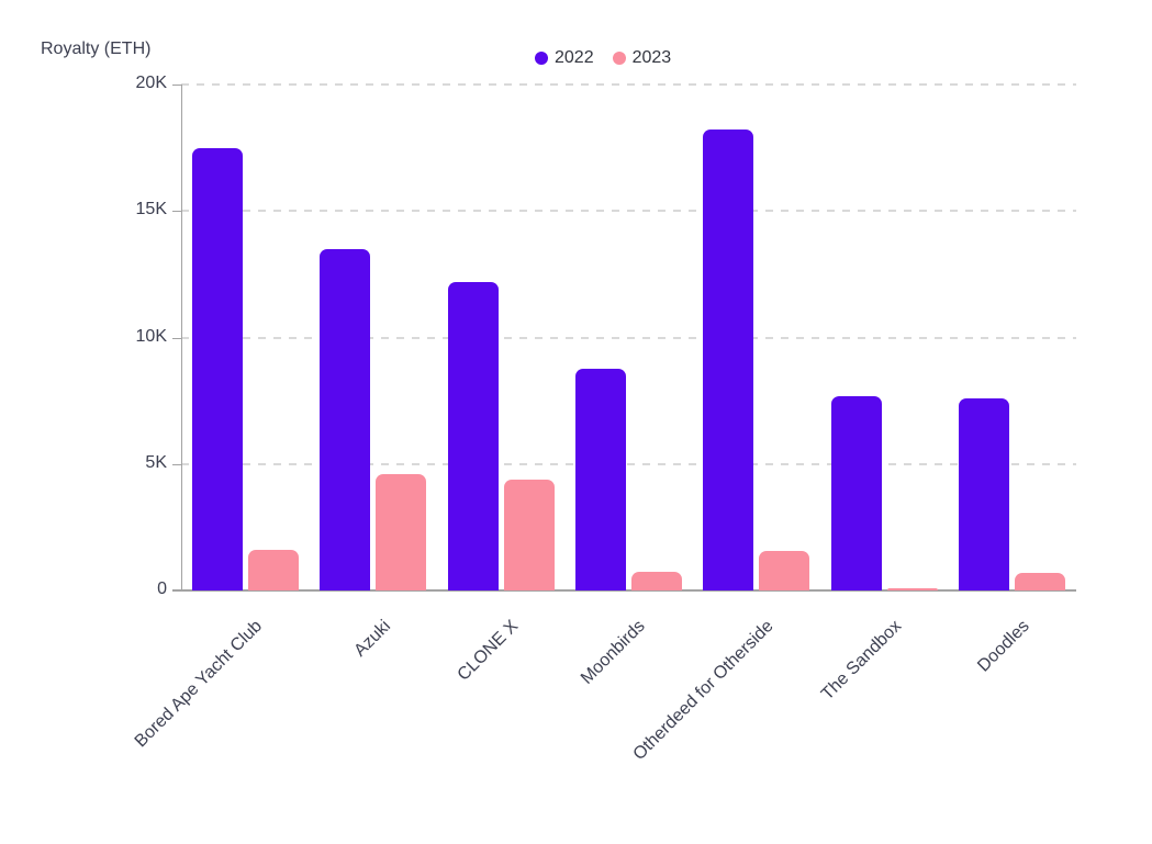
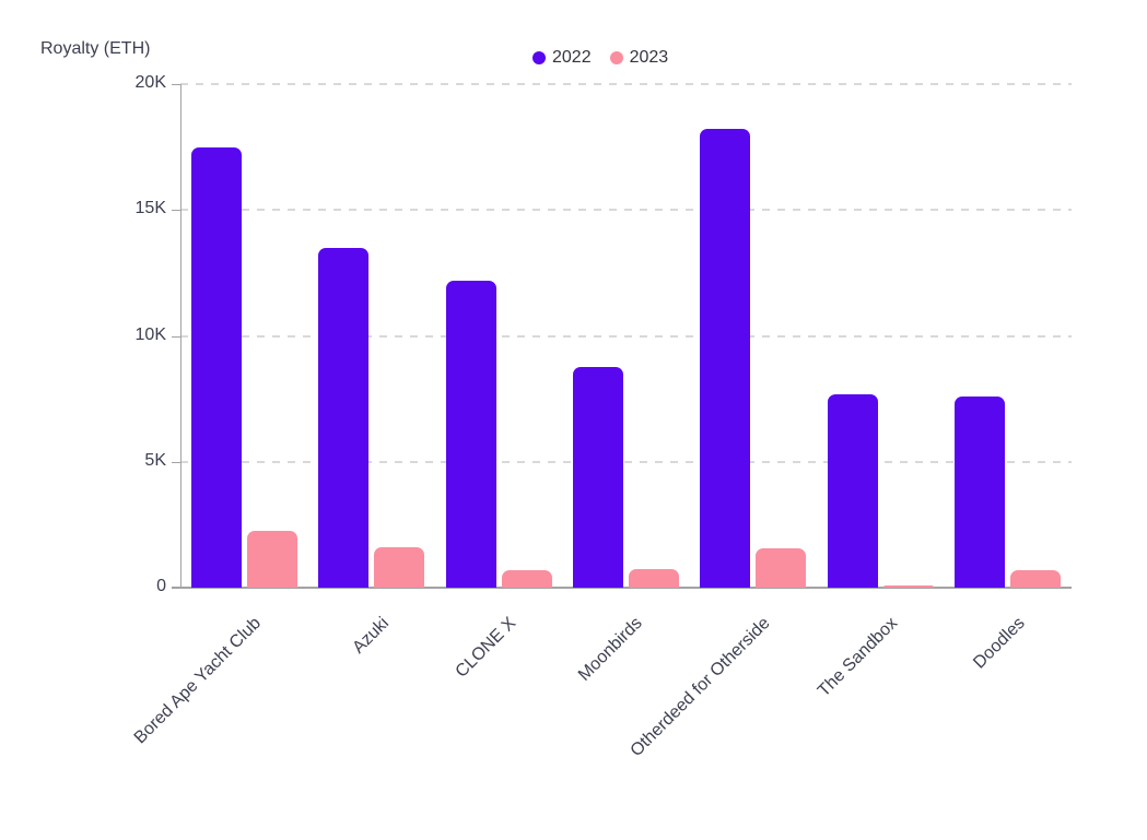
2023/Bored Ape Yacht Club: 1.6K -> 2.2K
2023/Azuki: 4.6K -> 1.6K
2023/CLONE X: 4.4K -> 0.7K
